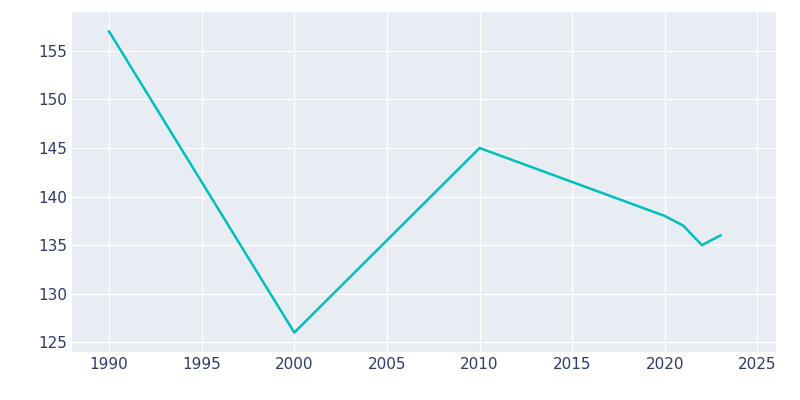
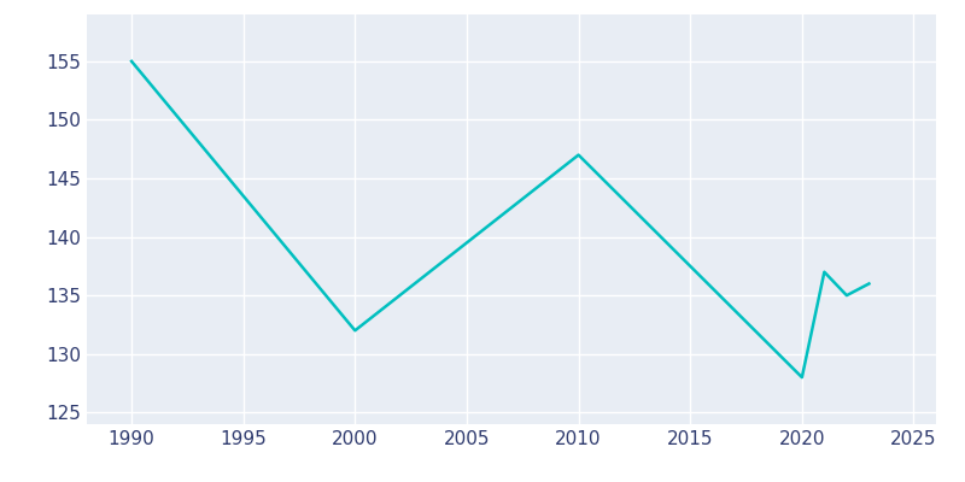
1990: 157 -> 155
2000: 126 -> 132
2010: 145 -> 147
2020: 138 -> 128
